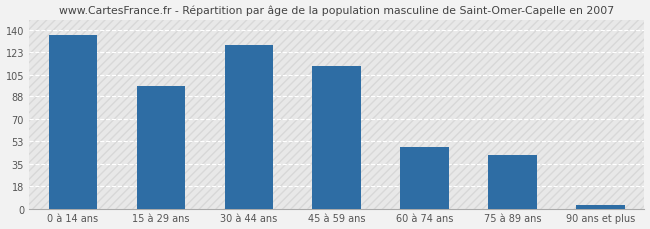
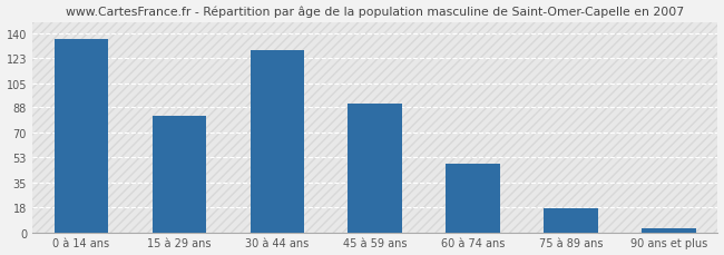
15 à 29 ans: 96 -> 82
45 à 59 ans: 112 -> 91
75 à 89 ans: 42 -> 17
